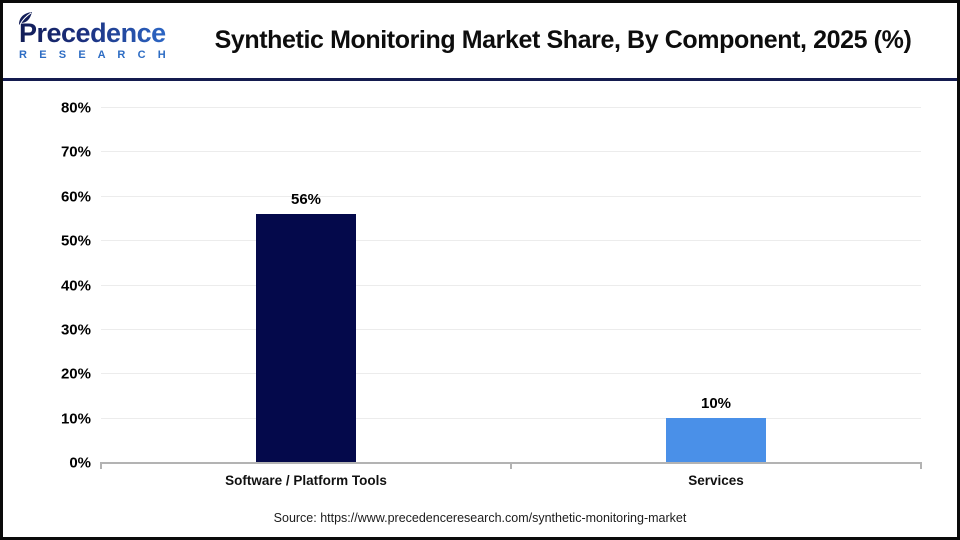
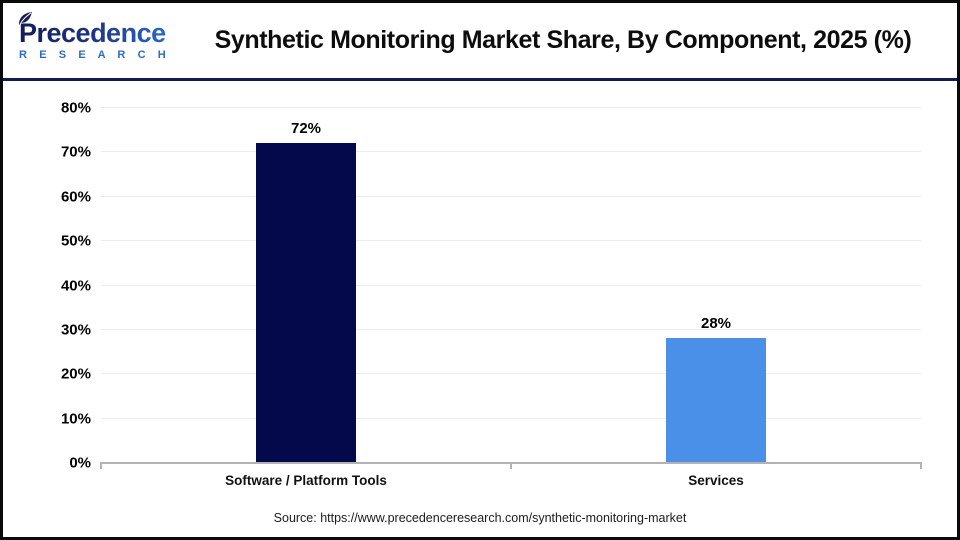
Software / Platform Tools: 56% -> 72%
Services: 10% -> 28%
